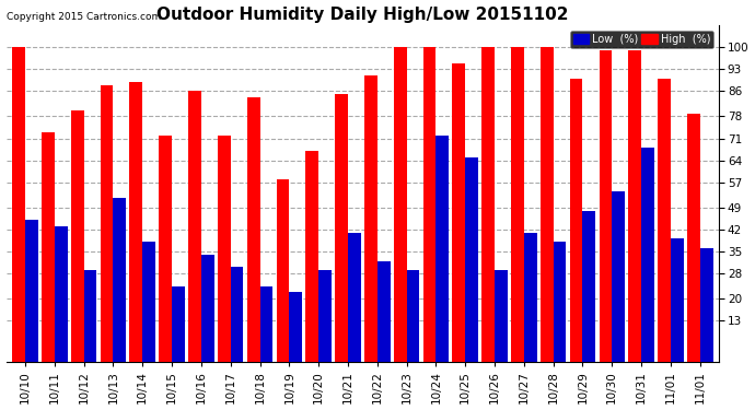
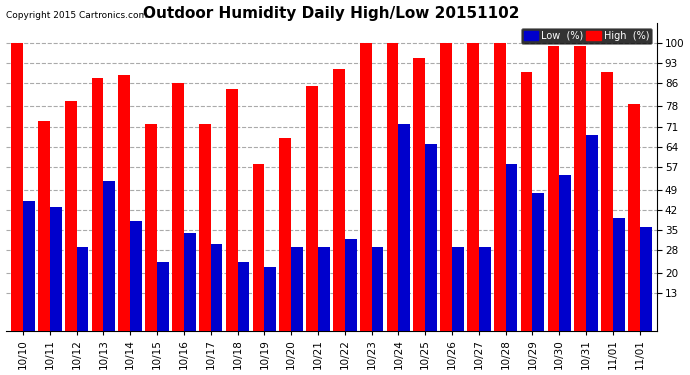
Low (%)/10/21: 41 -> 29
Low (%)/10/27: 41 -> 29
Low (%)/10/28: 38 -> 58
